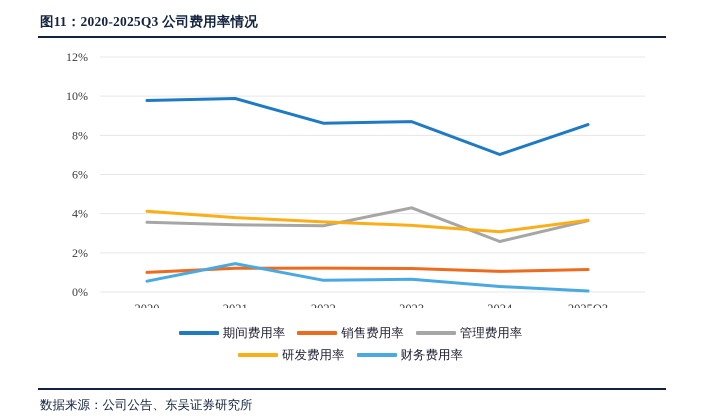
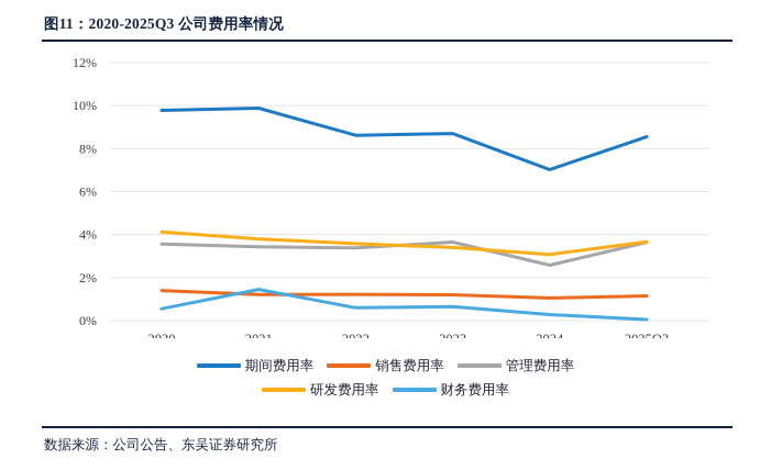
销售费用率/2020: 1.0% -> 1.4%
管理费用率/2023: 4.3% -> 3.6%
